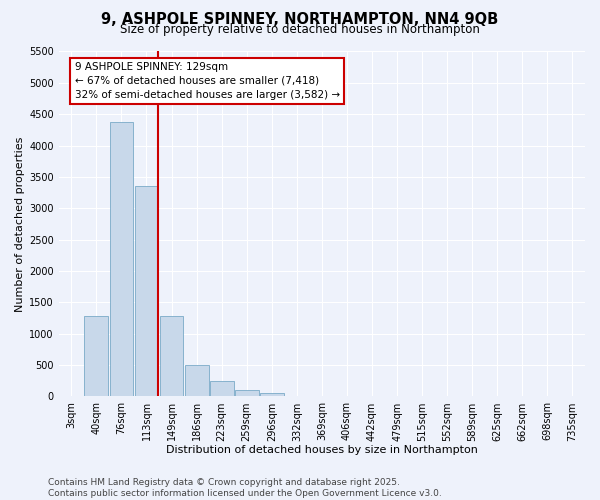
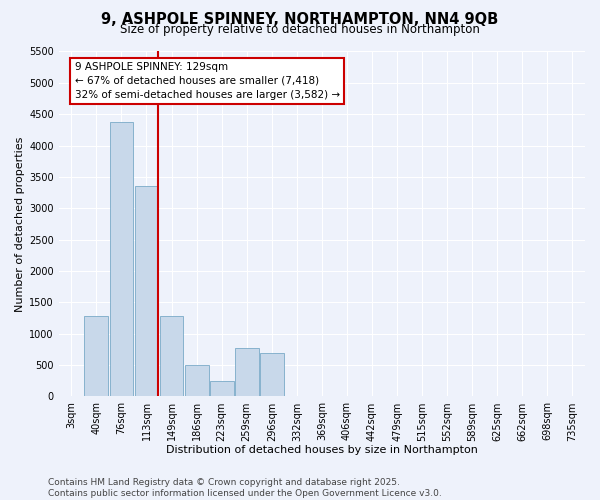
259sqm: 100 -> 780
296sqm: 50 -> 700
